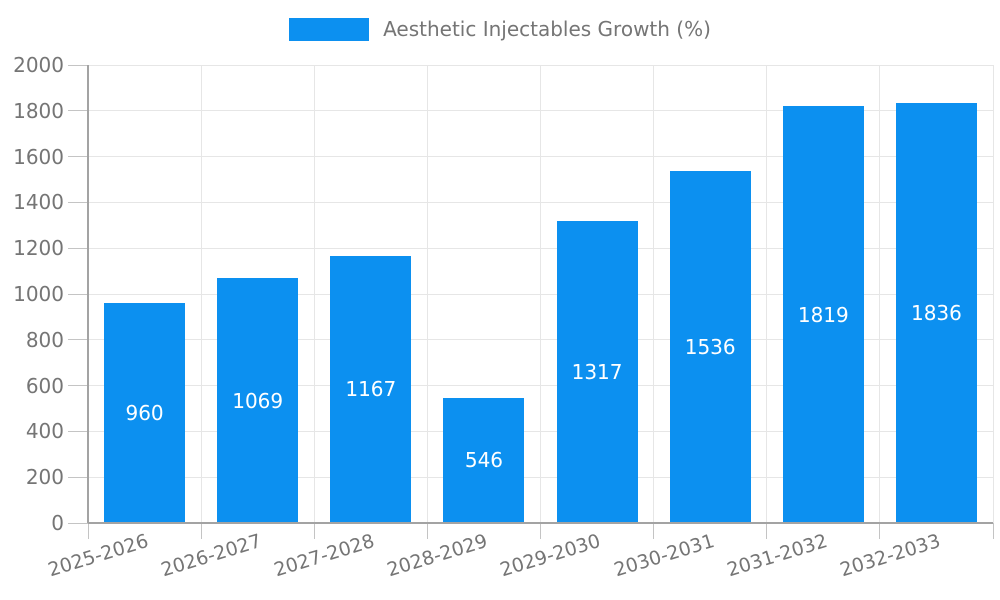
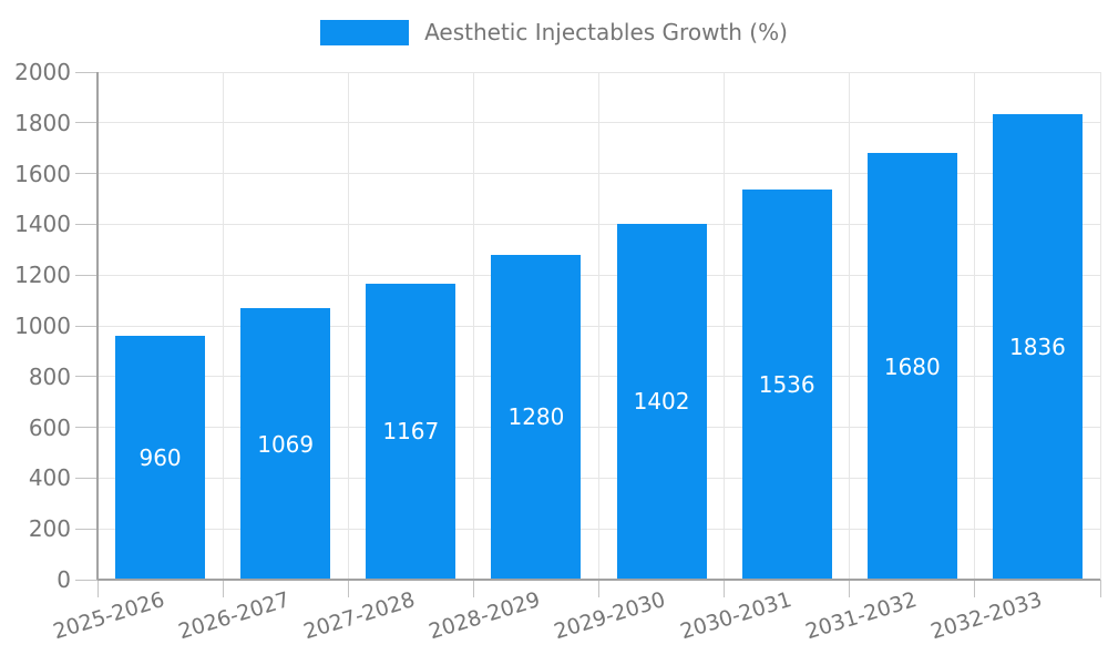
2028-2029: 546 -> 1280
2029-2030: 1317 -> 1402
2031-2032: 1819 -> 1680
